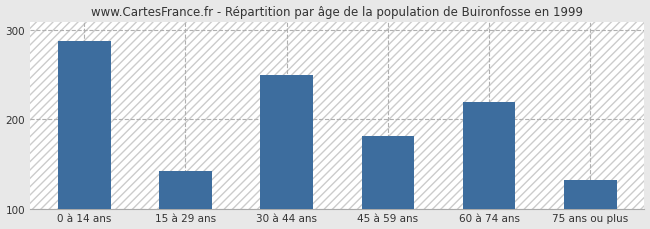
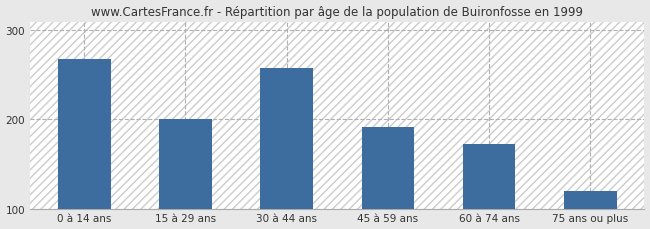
0 à 14 ans: 288 -> 268
15 à 29 ans: 142 -> 201
30 à 44 ans: 250 -> 258
45 à 59 ans: 182 -> 192
60 à 74 ans: 220 -> 172
75 ans ou plus: 132 -> 120
